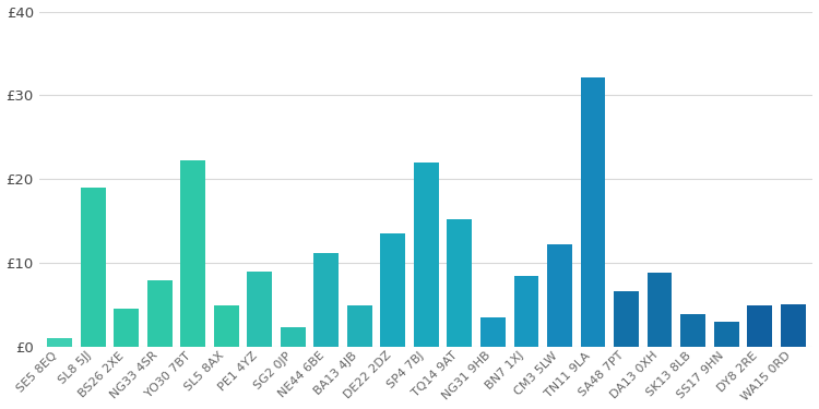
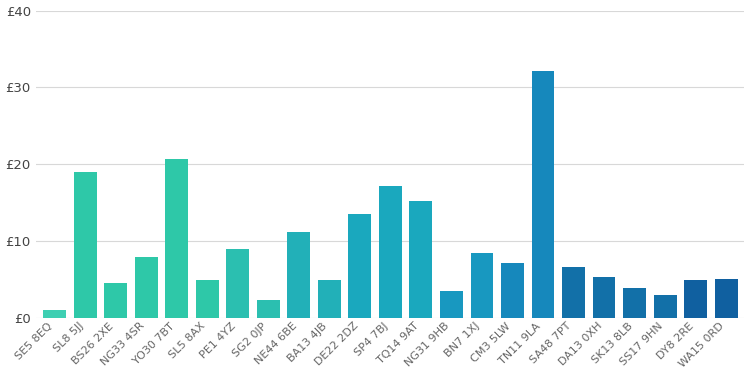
YO30 7BT: £22.2 -> £20.7
SP4 7BJ: £22.0 -> £17.2
CM3 5LW: £12.2 -> £7.2
DA13 0XH: £8.8 -> £5.3
